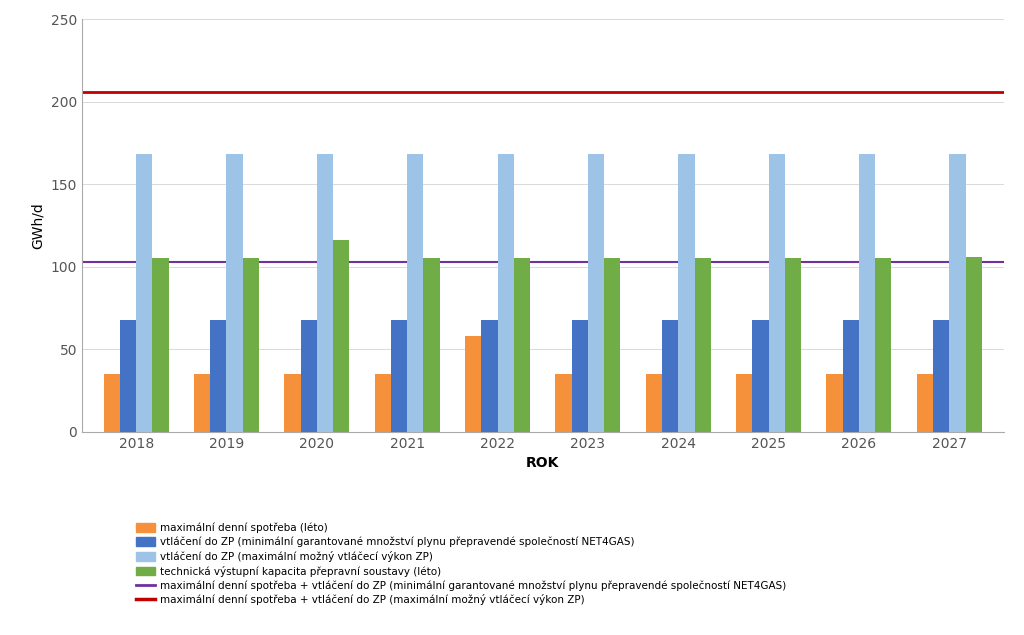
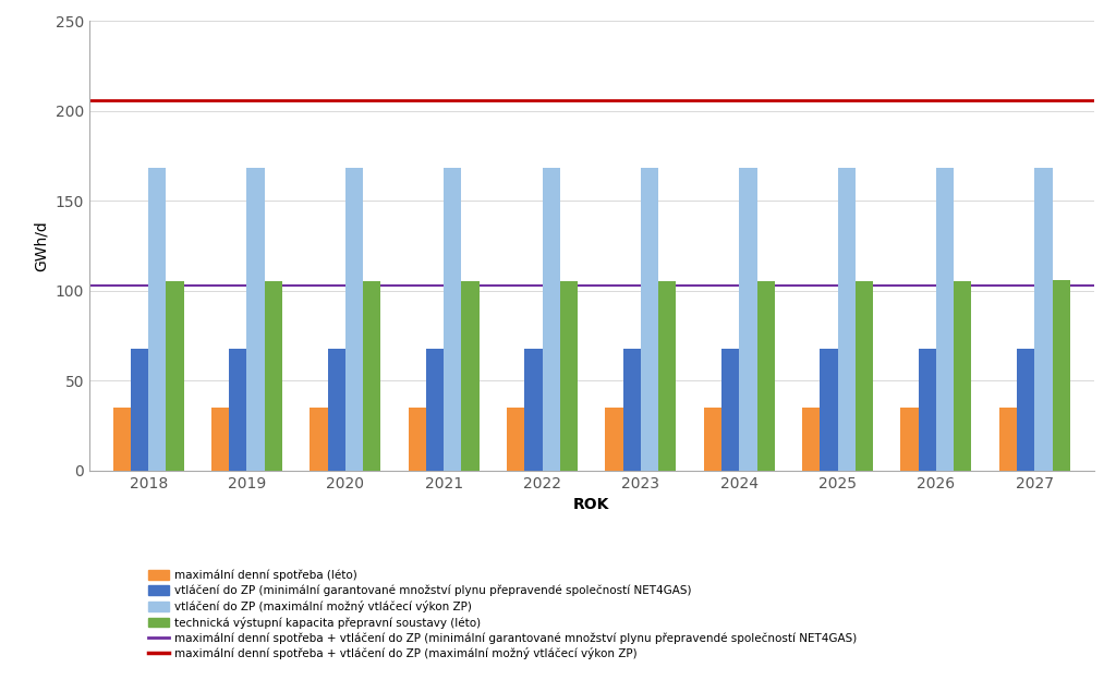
technická výstupní kapacita přepravní soustavy (léto)/2020: 116 -> 105
maximální denní spotřeba (léto)/2022: 58 -> 35
